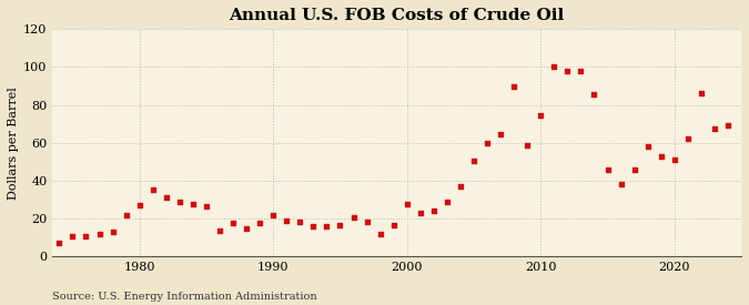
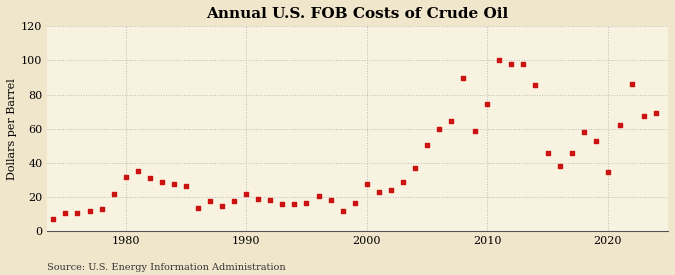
1980: 27 -> 32
2020: 51 -> 34
